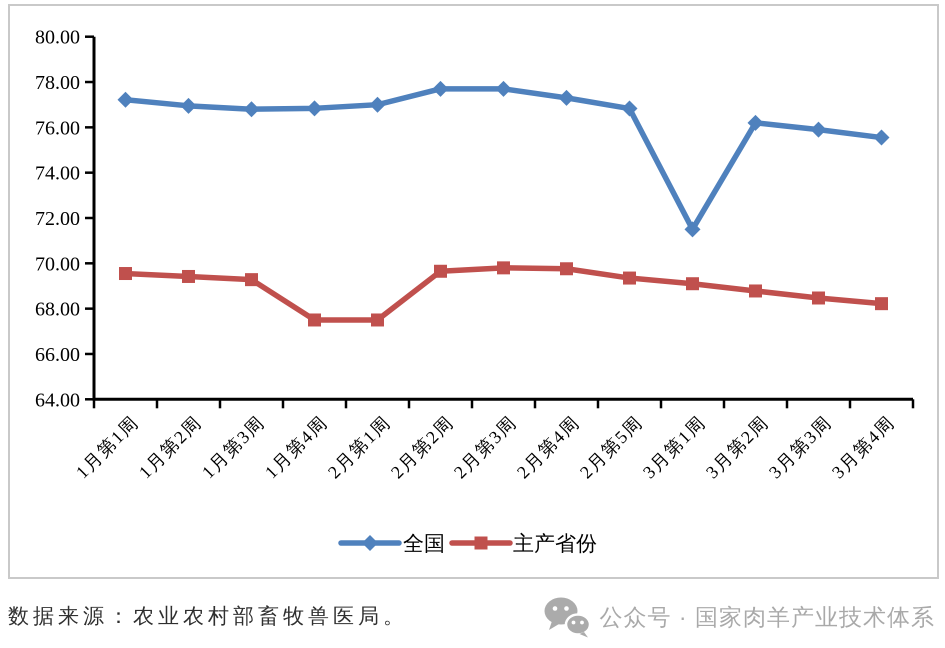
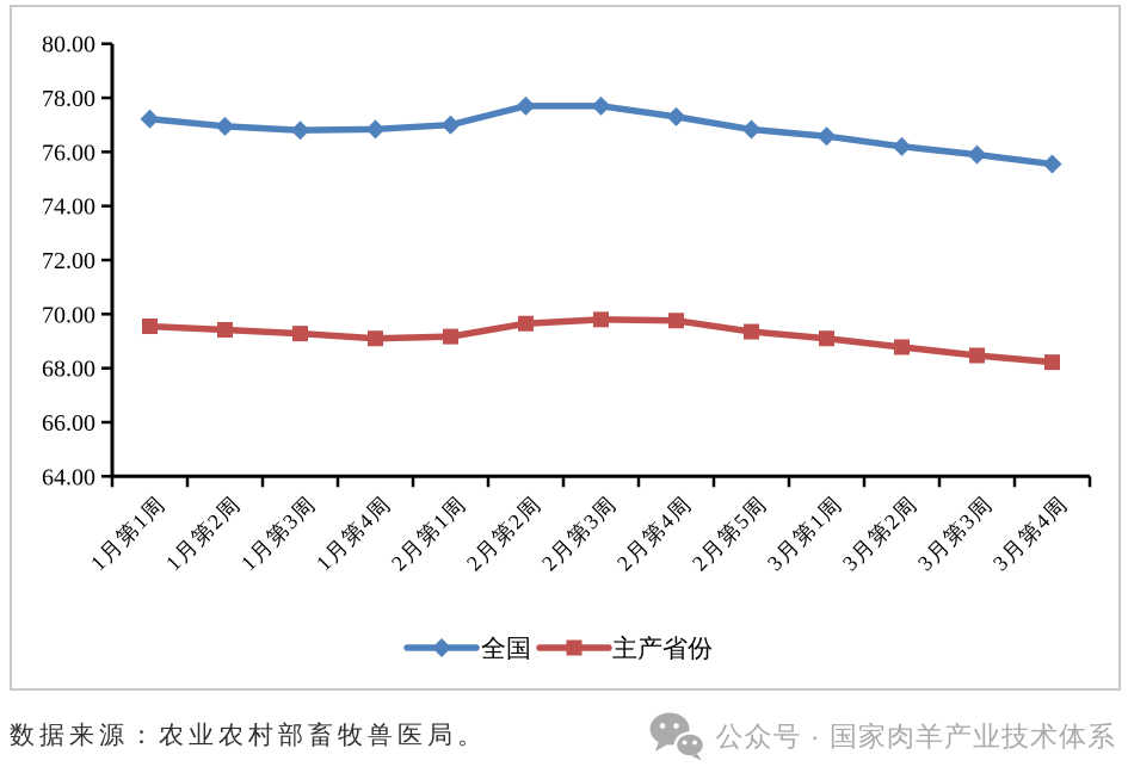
主产省份/1月第4周: 67.5 -> 69.1
主产省份/2月第1周: 67.5 -> 69.2
全国/3月第1周: 71.5 -> 76.6
